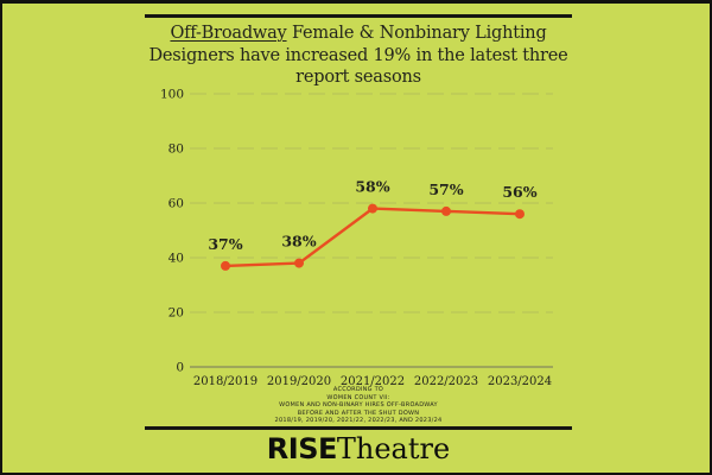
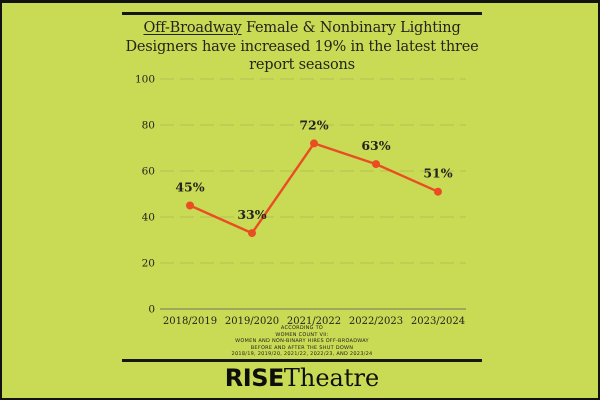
2018/2019: 37% -> 45%
2019/2020: 38% -> 33%
2021/2022: 58% -> 72%
2022/2023: 57% -> 63%
2023/2024: 56% -> 51%
